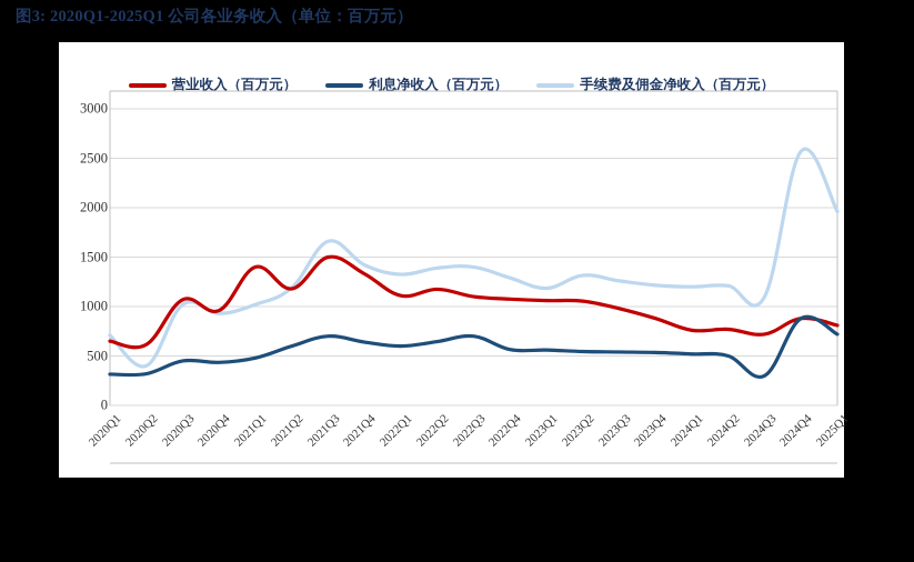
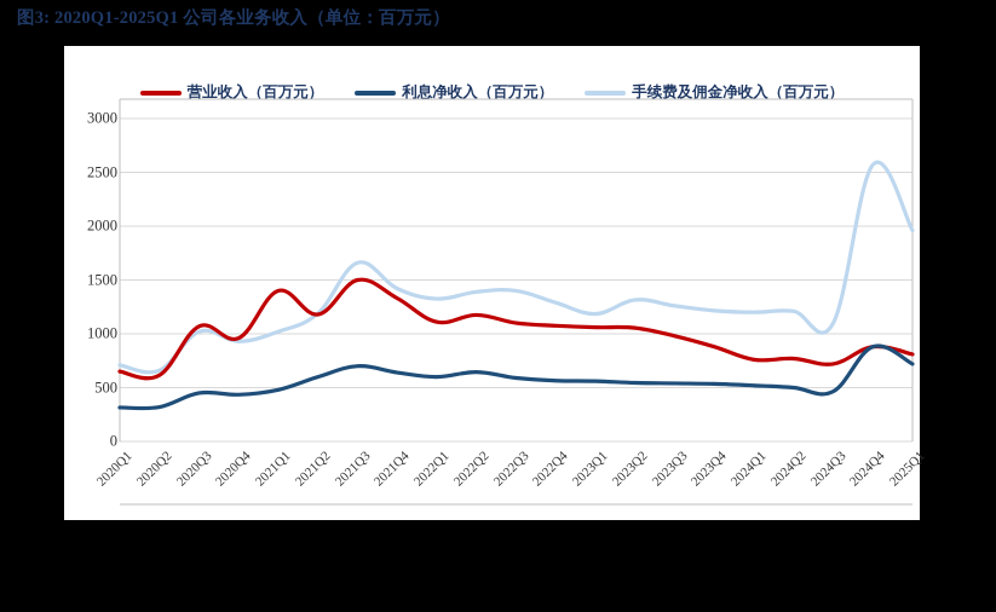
手续费及佣金净收入（百万元）/2020Q2: 400 -> 700
利息净收入（百万元）/2022Q3: 700 -> 600
利息净收入（百万元）/2024Q3: 300 -> 500
